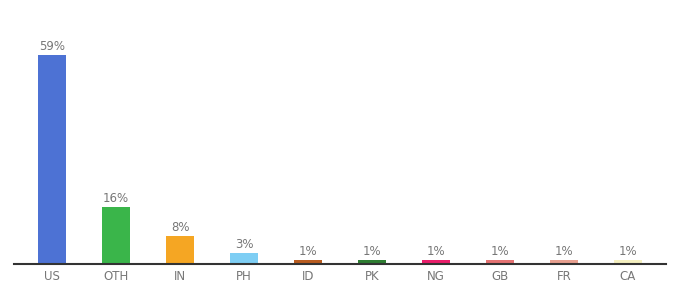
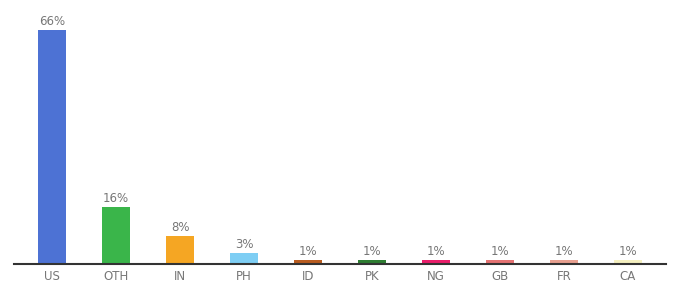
US: 59% -> 66%
